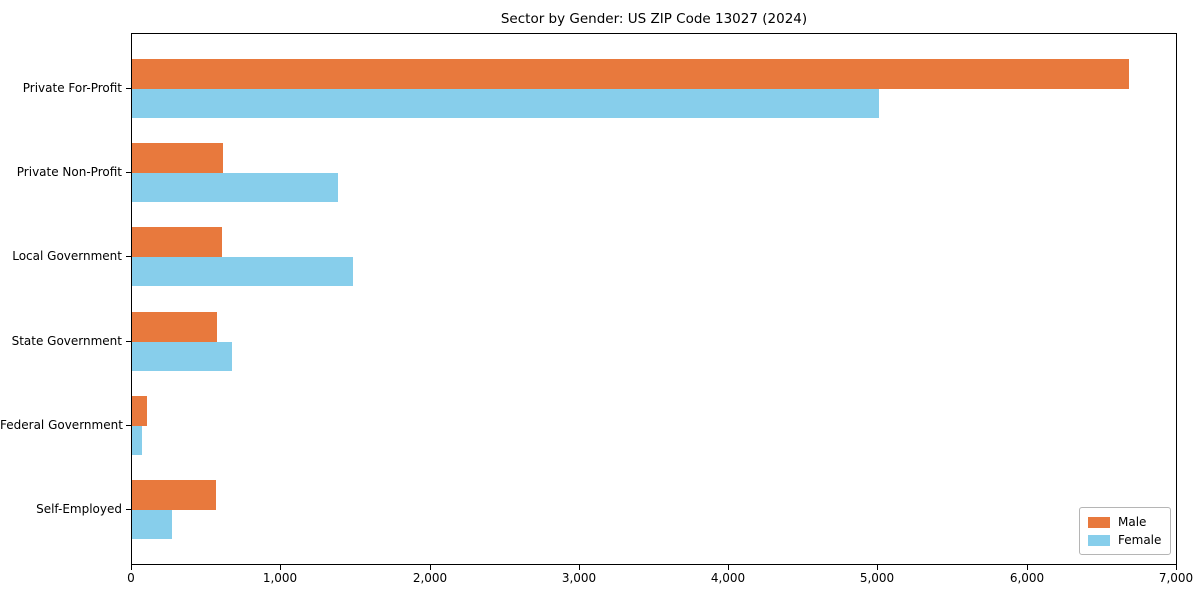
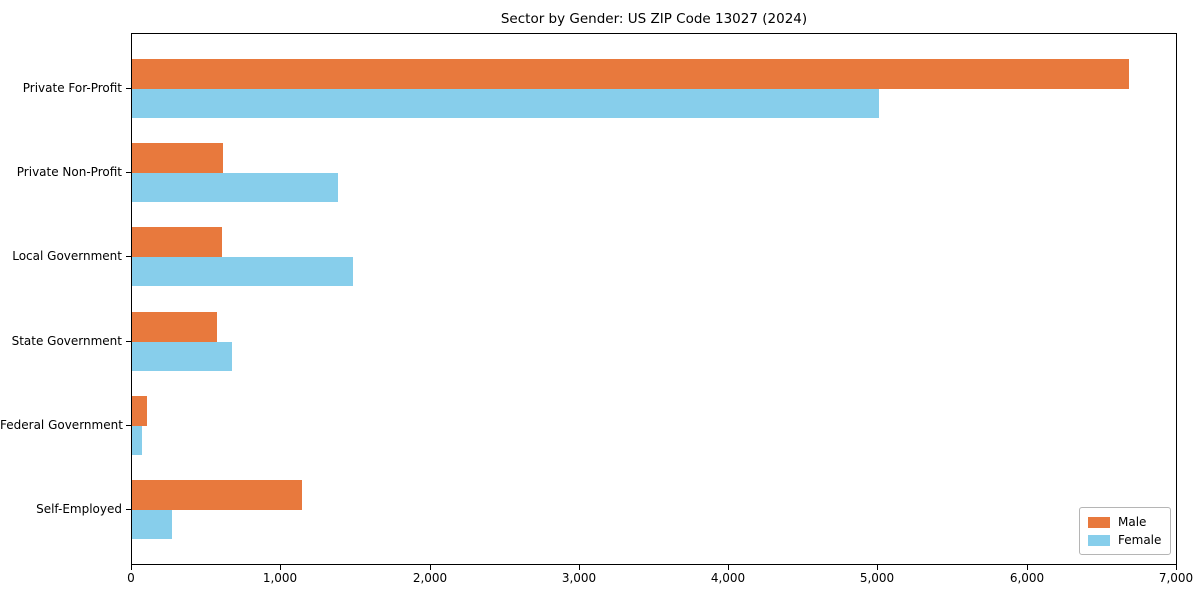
Male/Self-Employed: 560 -> 1140
